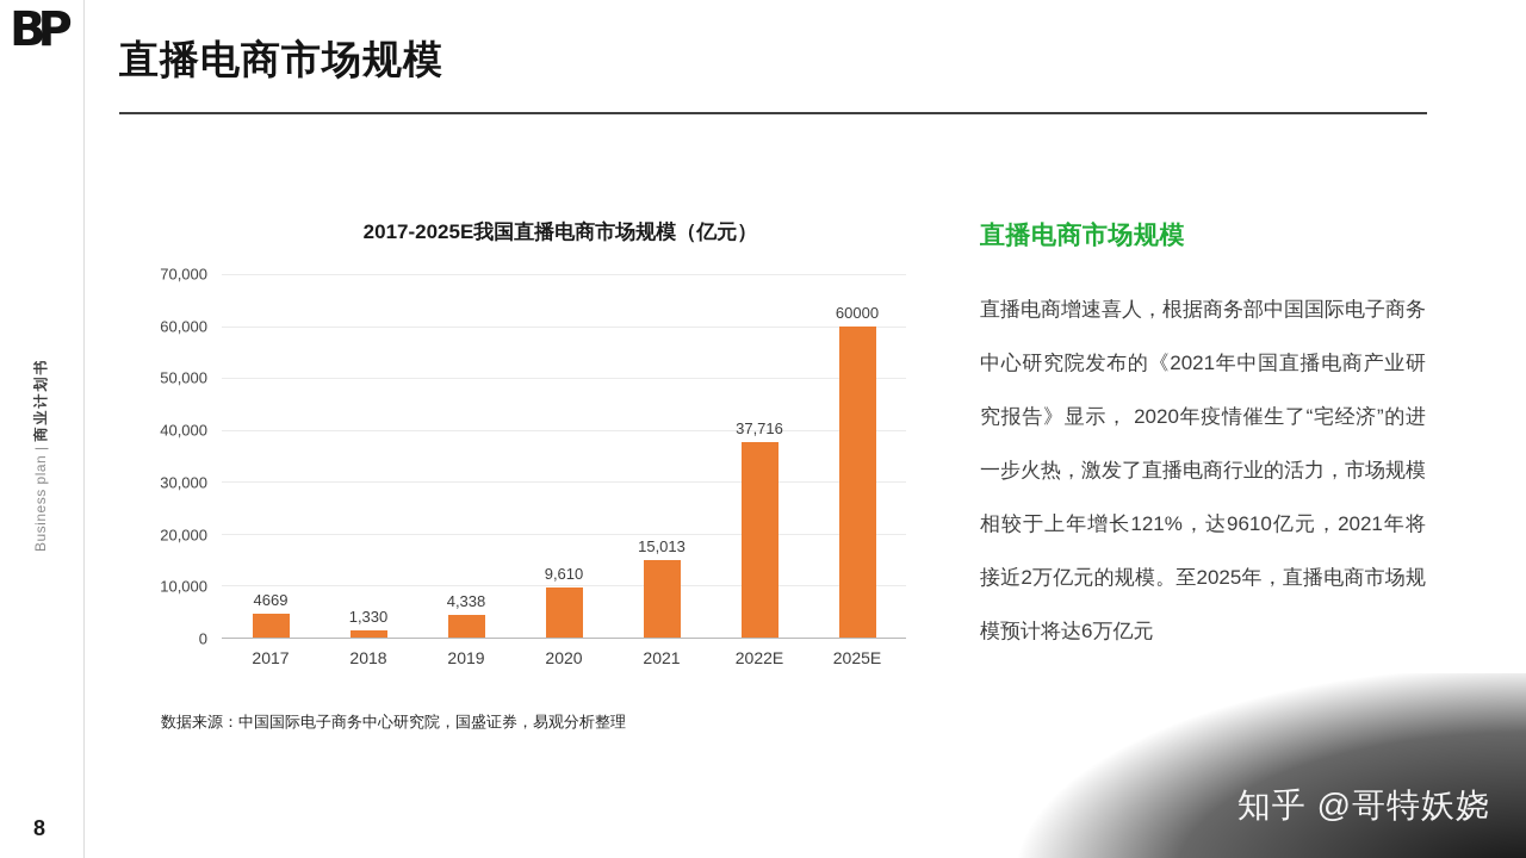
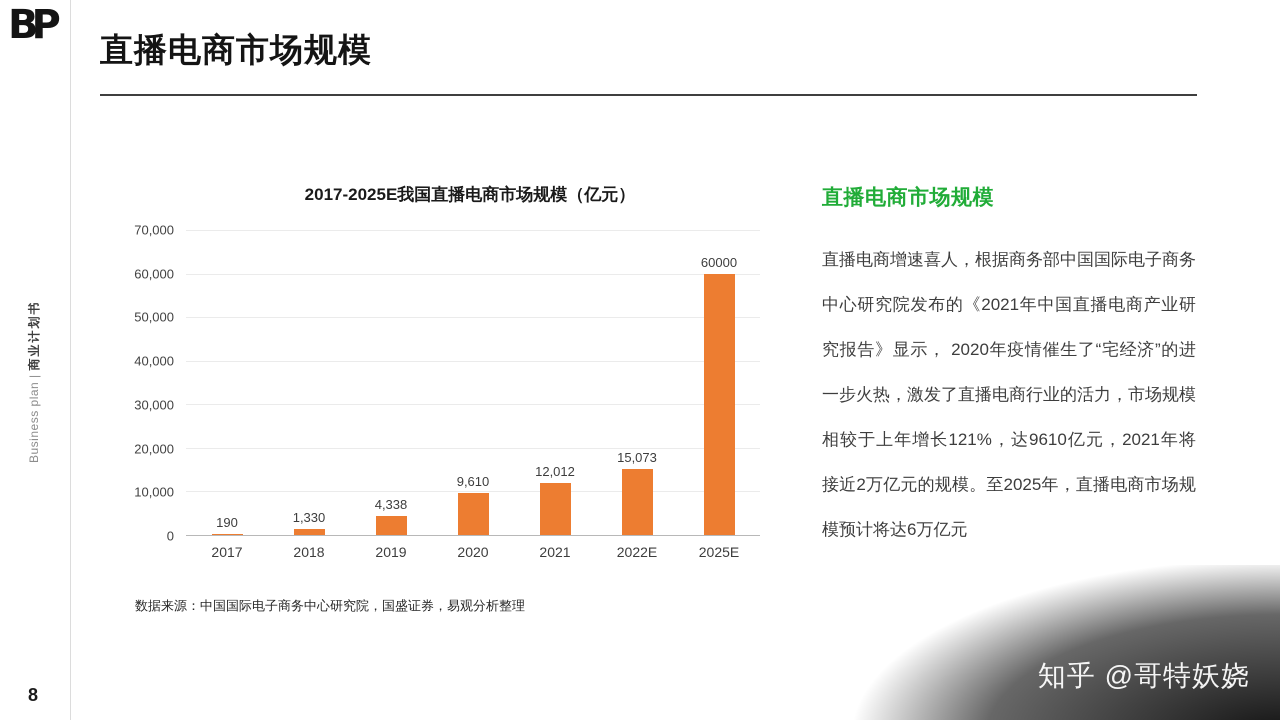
2017: 4669 -> 190
2021: 15,013 -> 12,012
2022E: 37,716 -> 15,073
